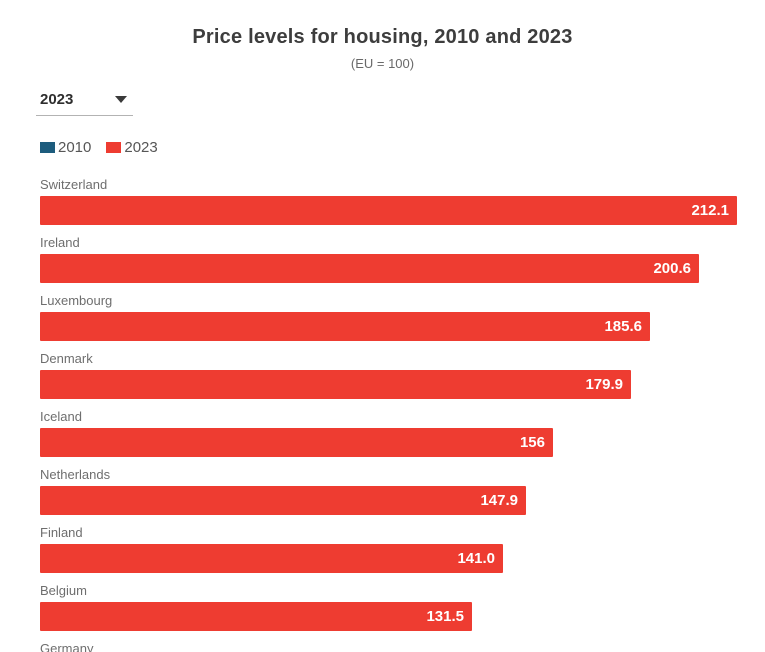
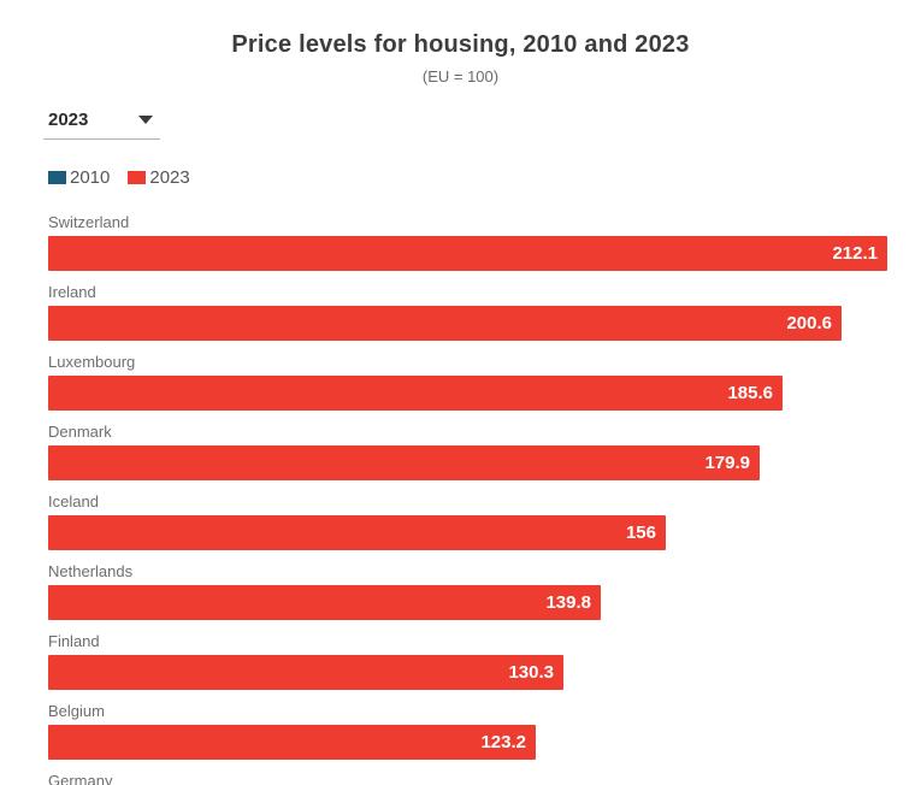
Netherlands: 147.9 -> 139.8
Finland: 141.0 -> 130.3
Belgium: 131.5 -> 123.2
